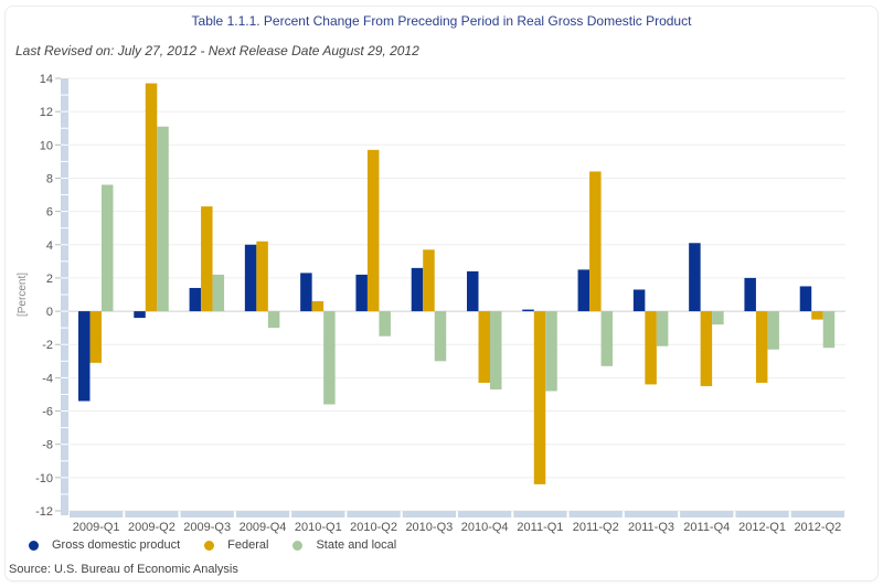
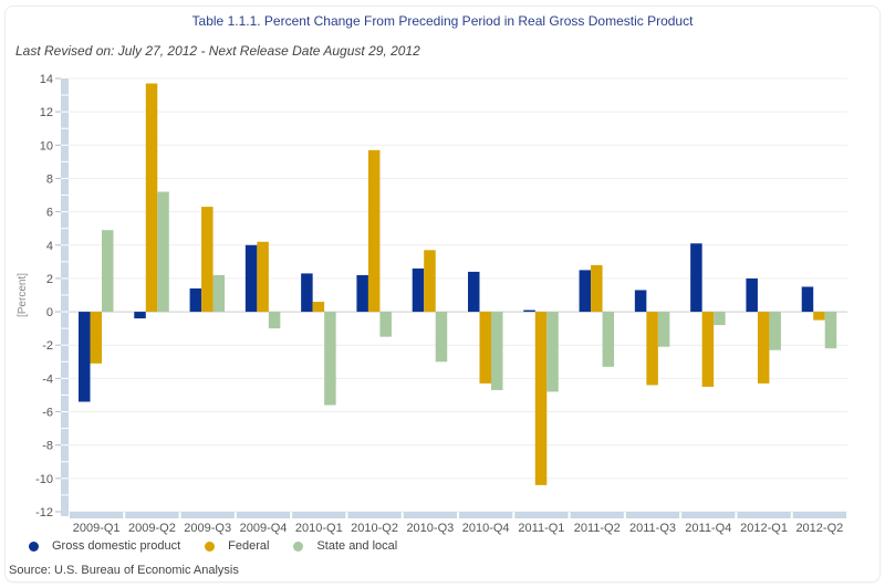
State and local/2009-Q1: 7.6 -> 4.9
State and local/2009-Q2: 11.1 -> 7.2
Federal/2011-Q2: 8.4 -> 2.8
